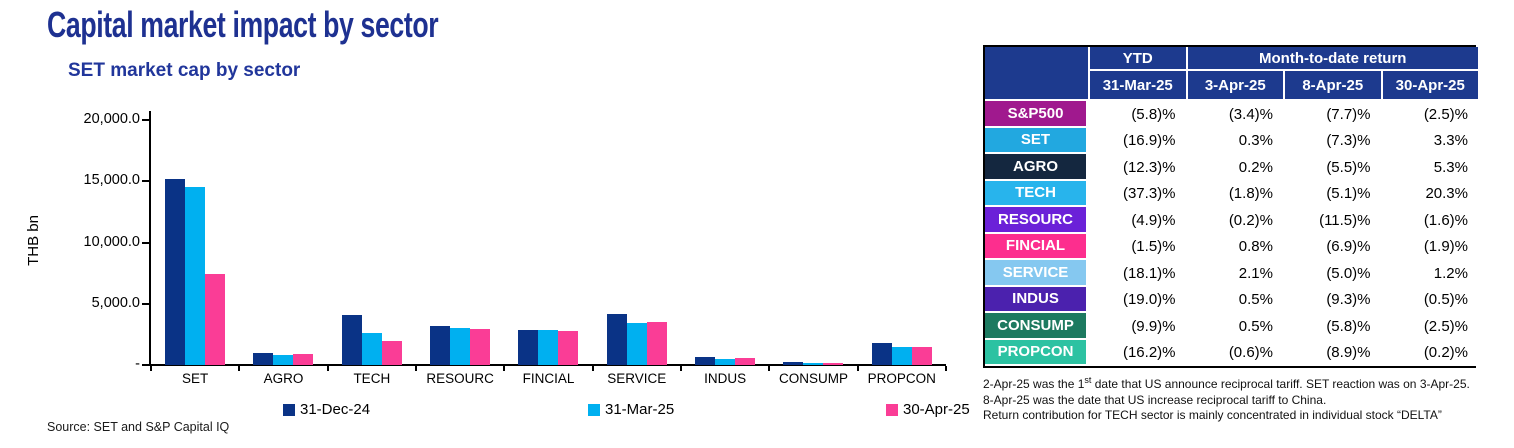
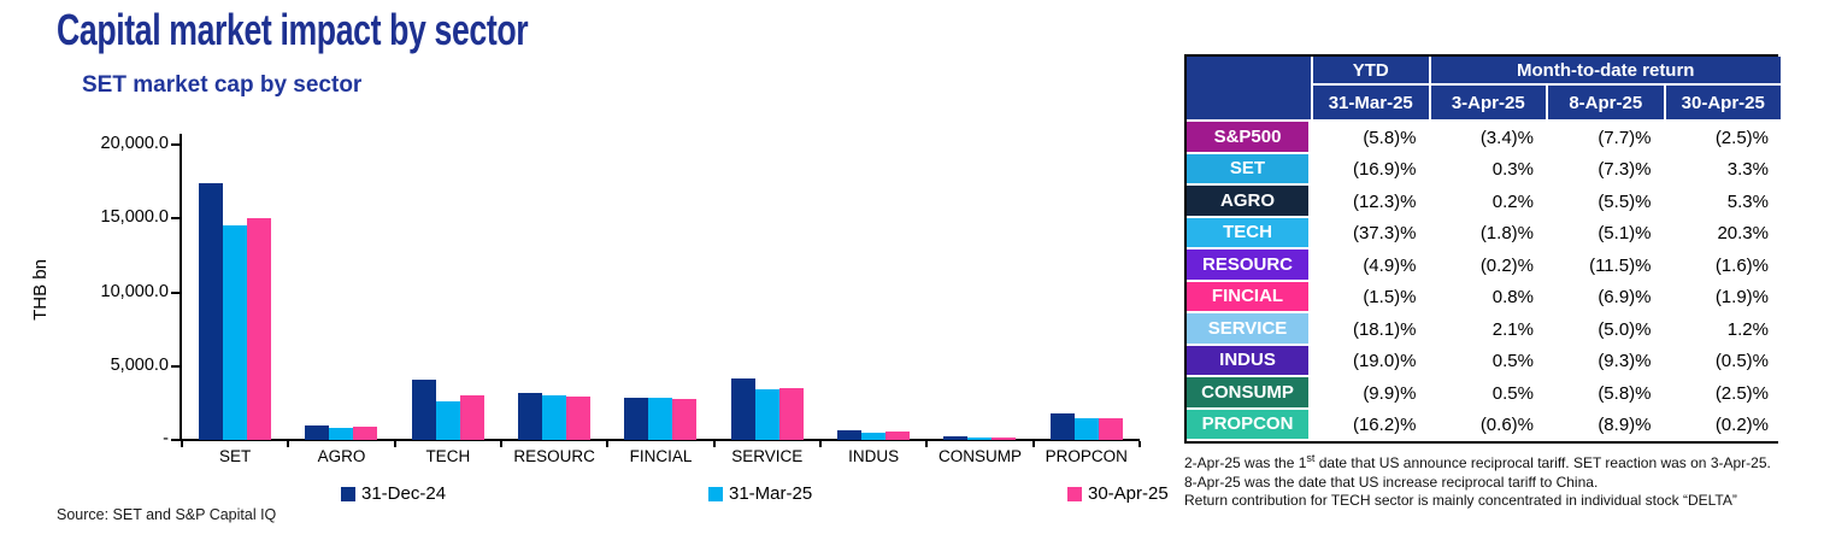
31-Dec-24/SET: 15200 -> 17400
30-Apr-25/SET: 7400 -> 15000
30-Apr-25/TECH: 2000 -> 3000
